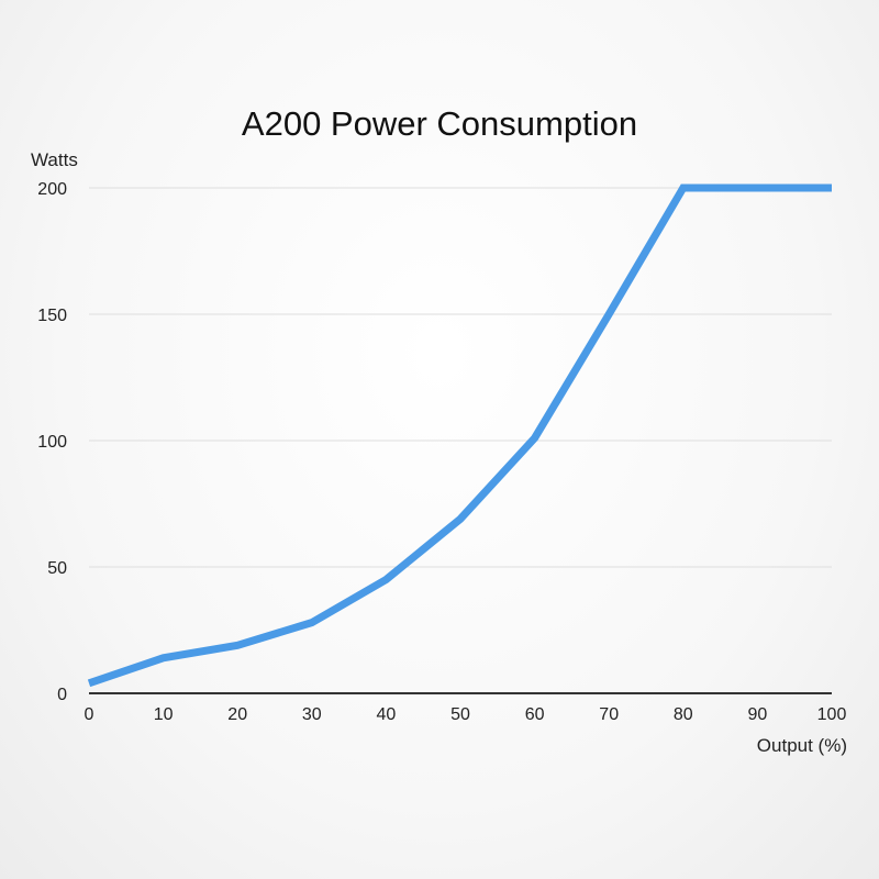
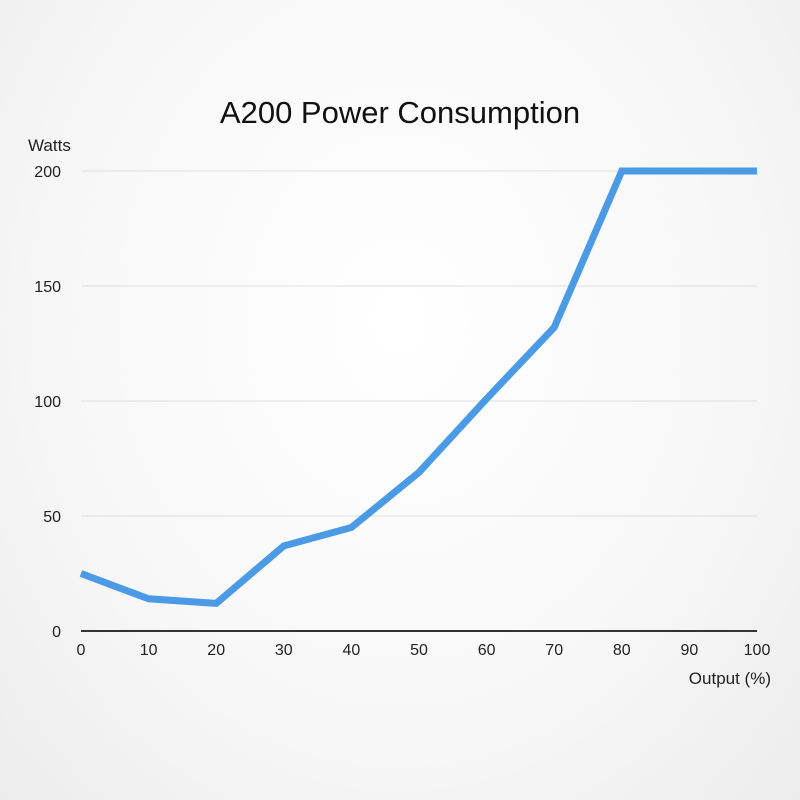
0: 4 -> 25
20: 19 -> 12
30: 28 -> 37
70: 150 -> 132
